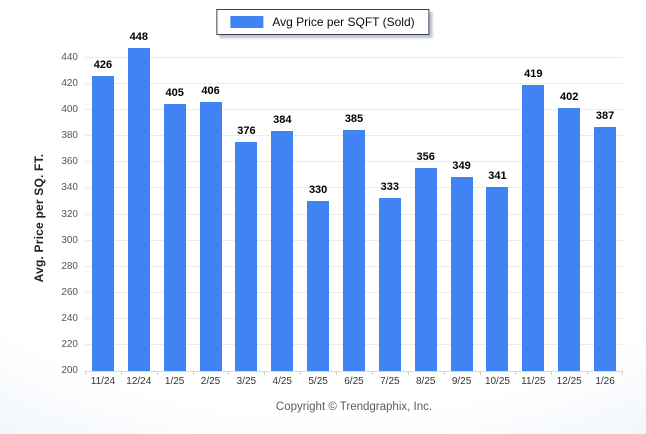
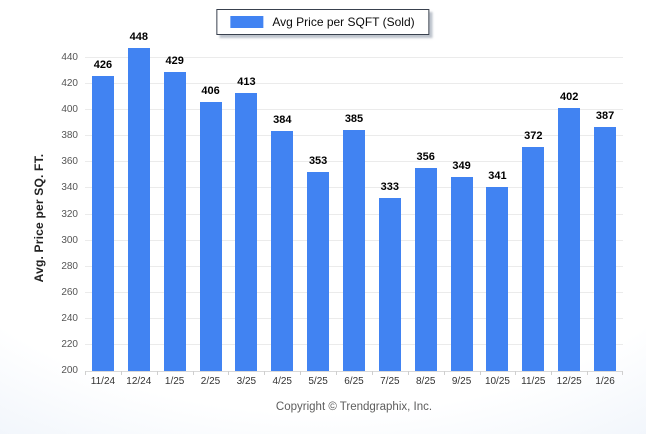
1/25: 405 -> 429
3/25: 376 -> 413
5/25: 330 -> 353
11/25: 419 -> 372
